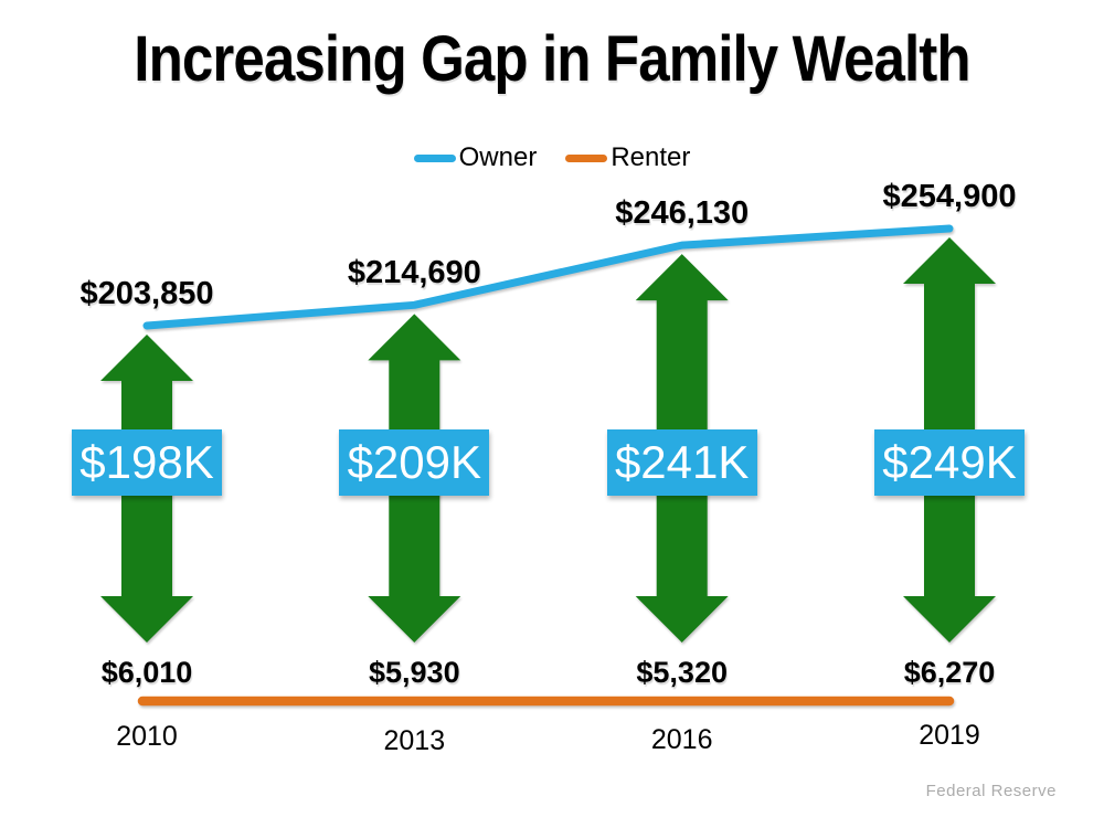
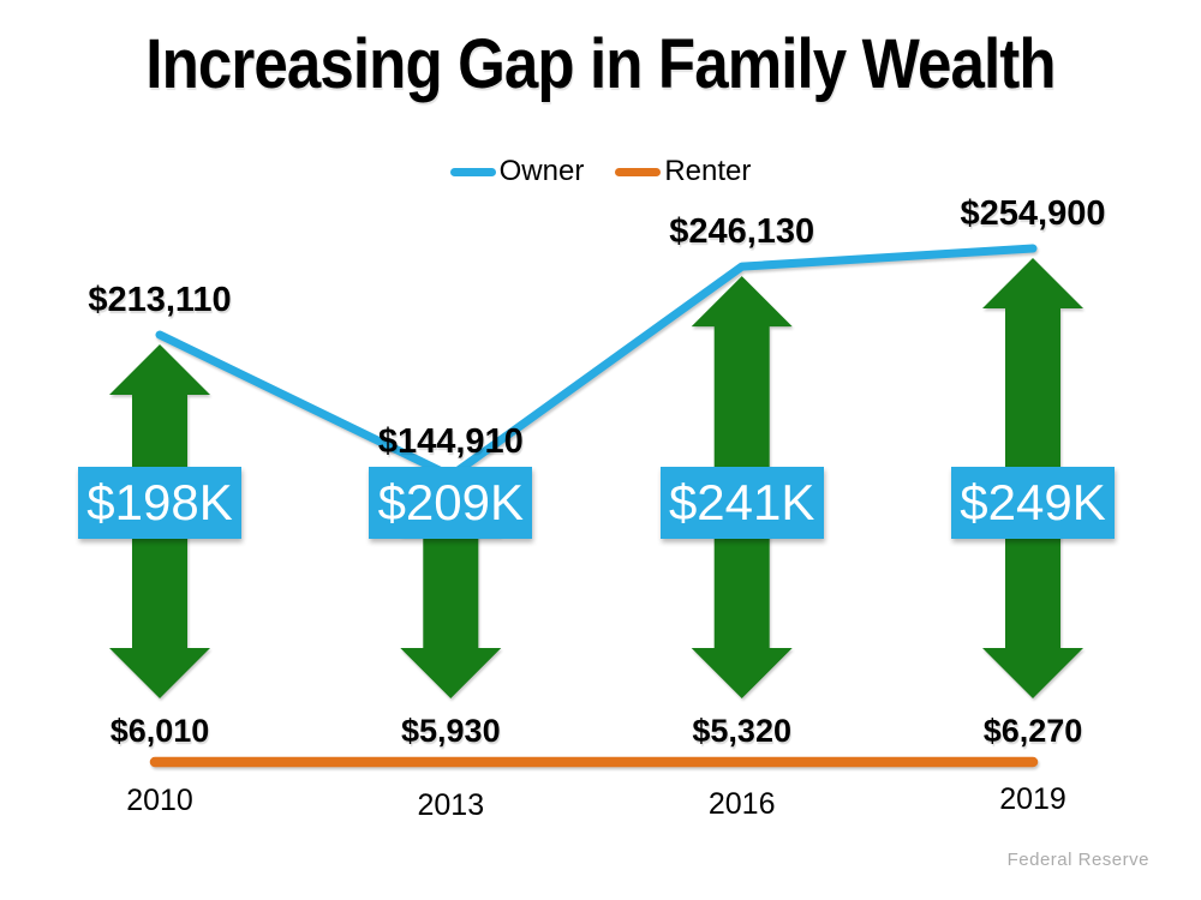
Owner/2010: $203,850 -> $213,110
Owner/2013: $214,690 -> $144,910
